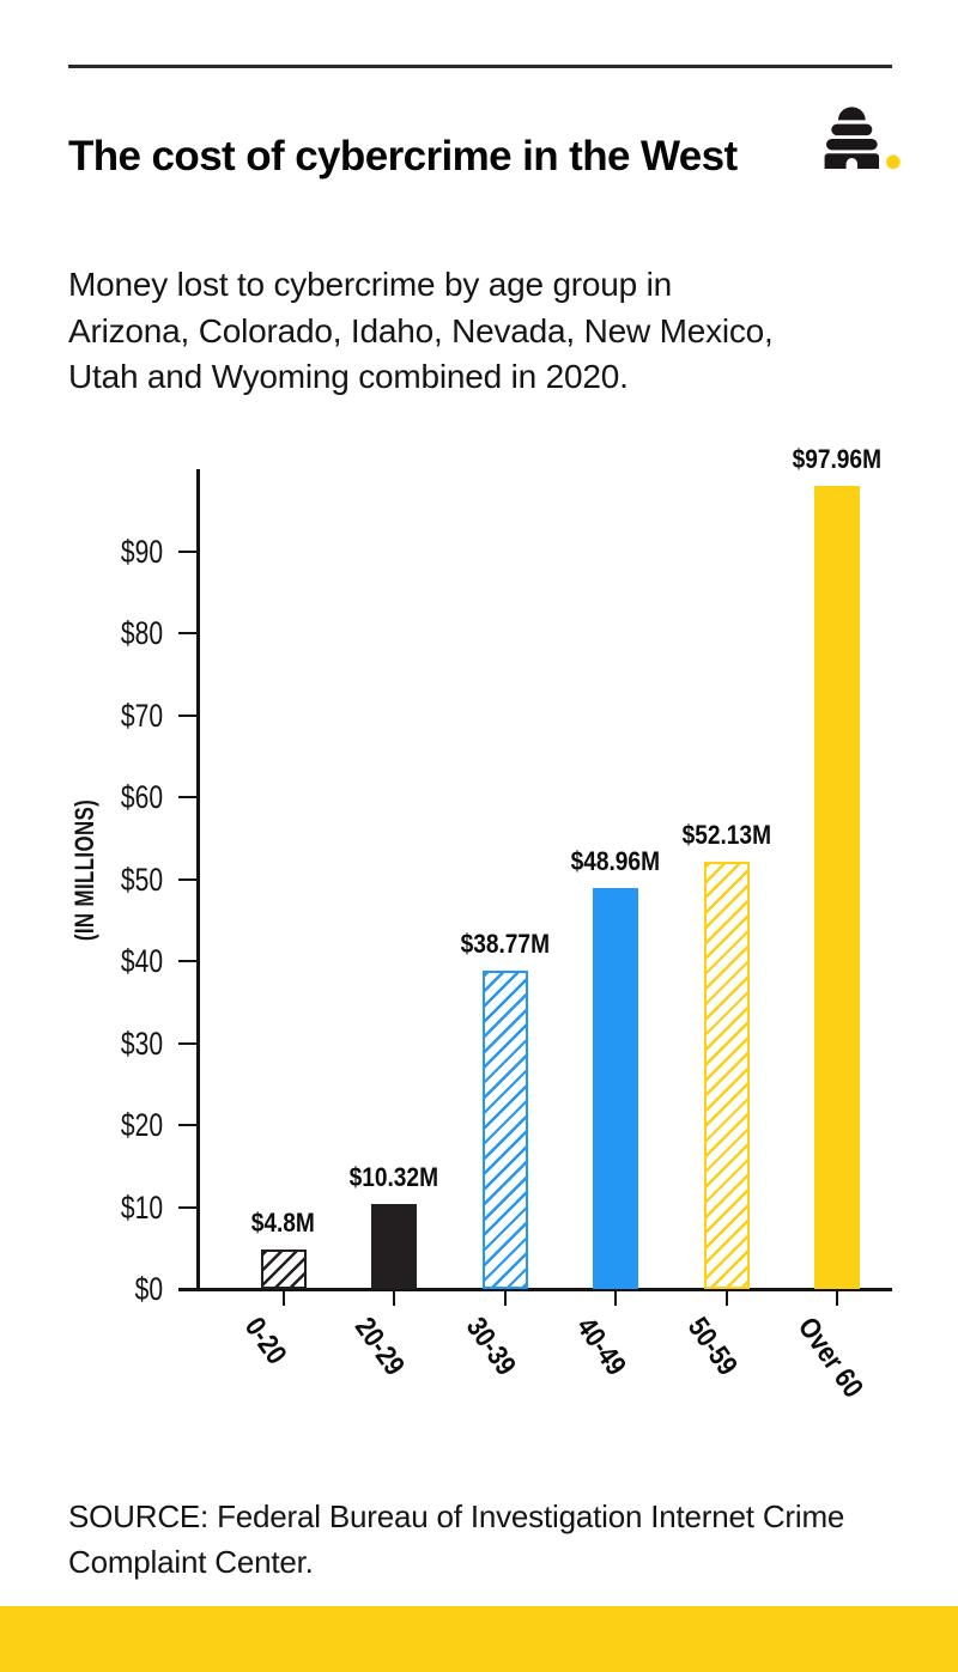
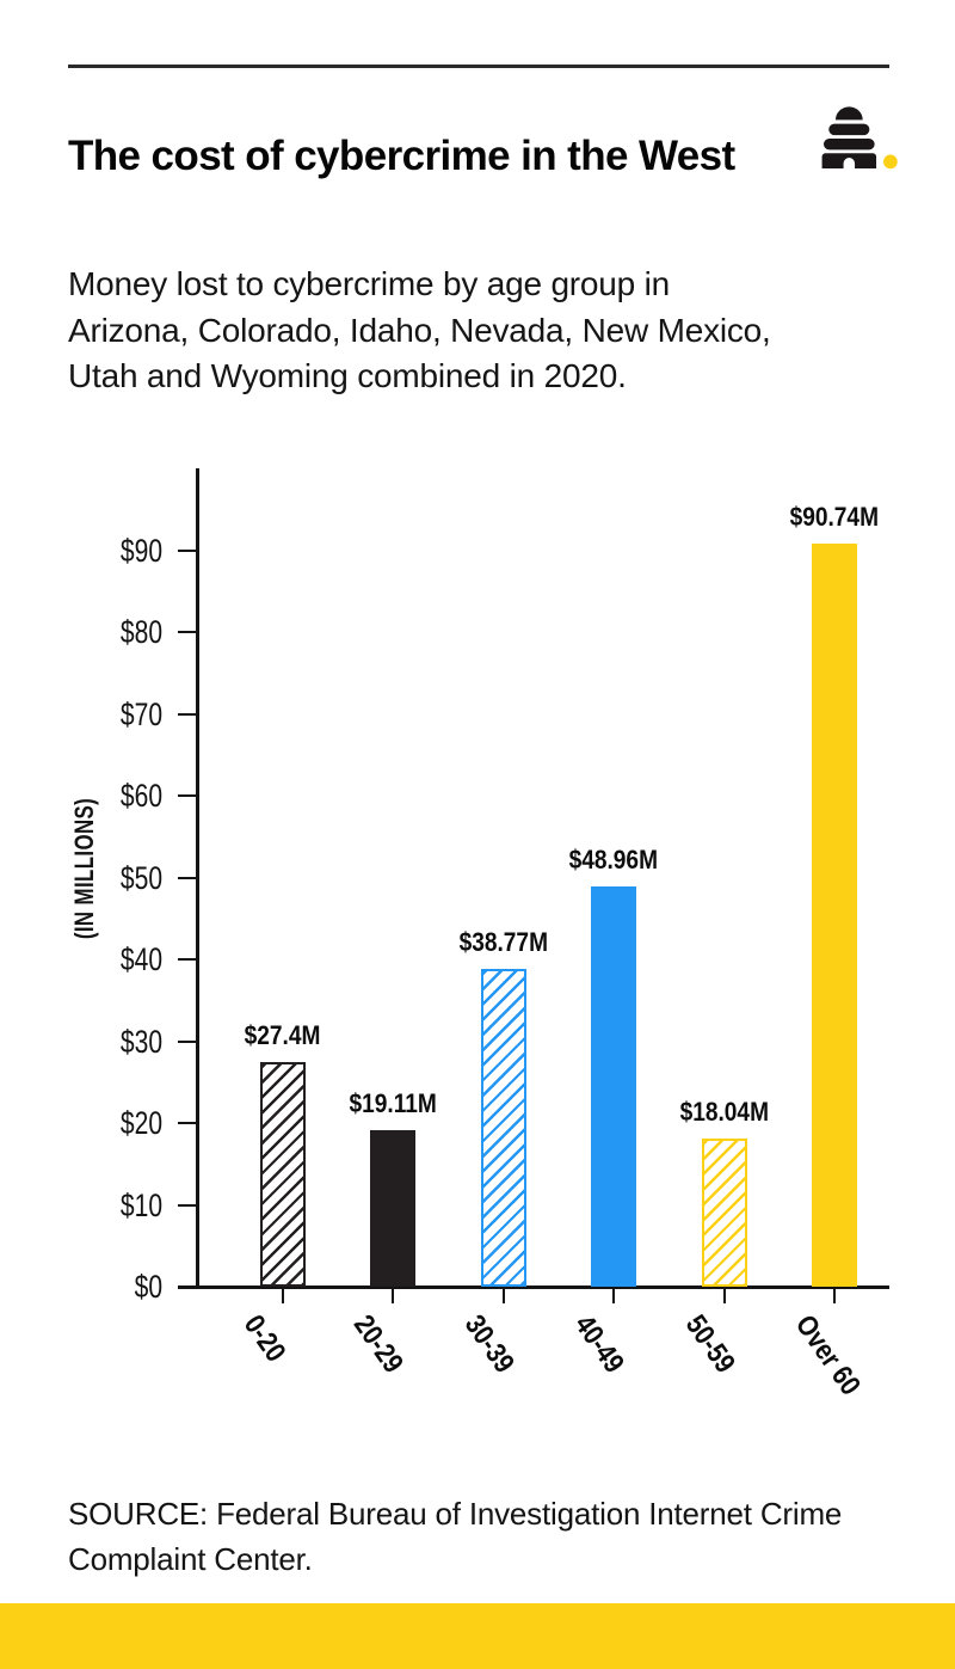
0-20: $4.8M -> $27.4M
20-29: $10.32M -> $19.11M
50-59: $52.13M -> $18.04M
Over 60: $97.96M -> $90.74M
